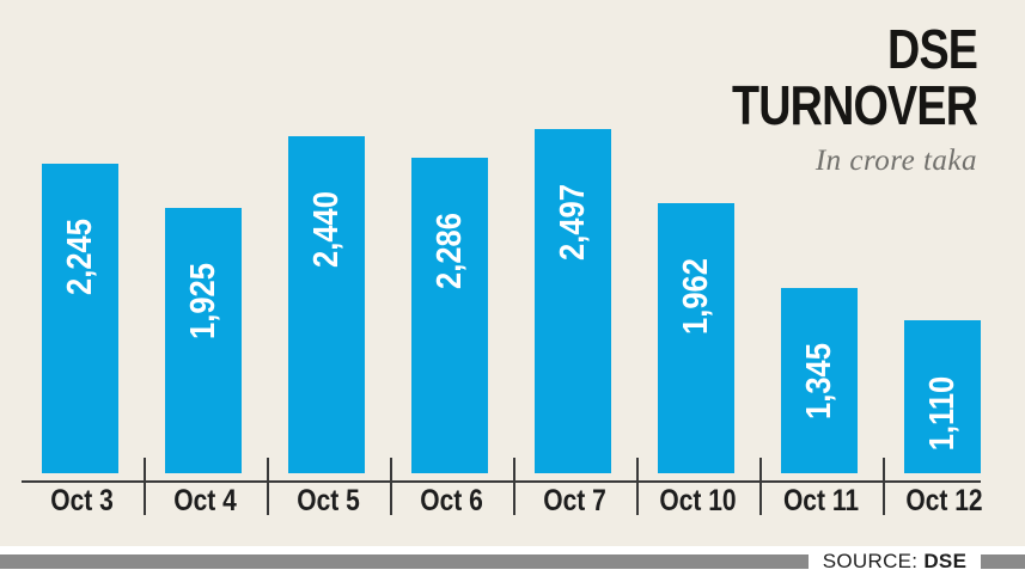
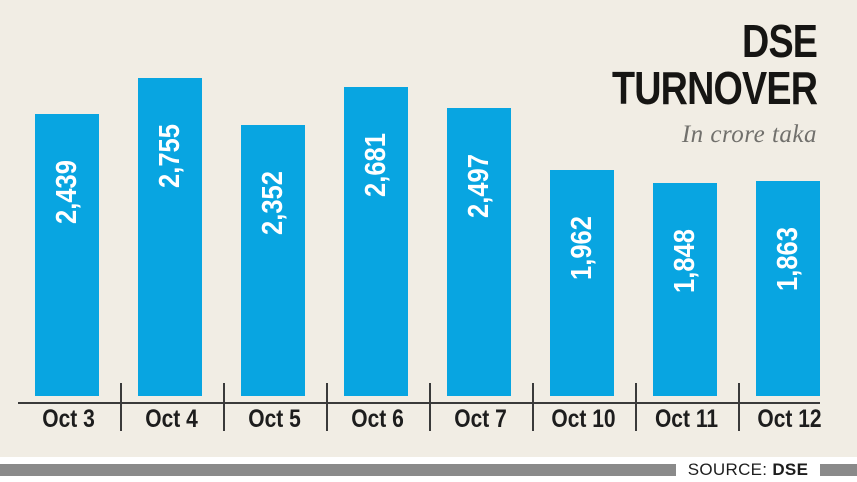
Oct 3: 2,245 -> 2,439
Oct 4: 1,925 -> 2,755
Oct 5: 2,440 -> 2,352
Oct 6: 2,286 -> 2,681
Oct 11: 1,345 -> 1,848
Oct 12: 1,110 -> 1,863
